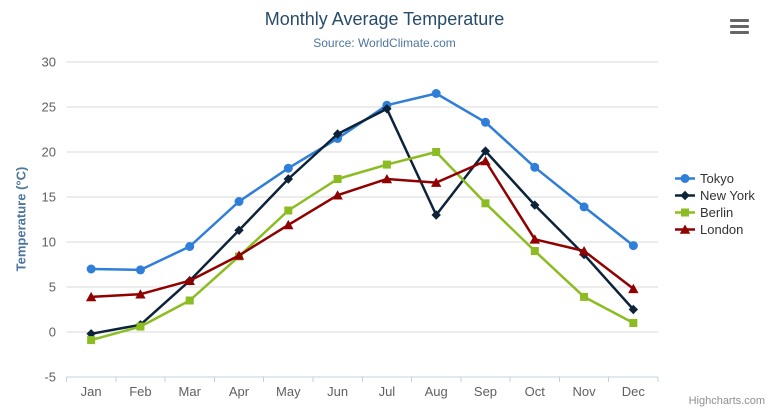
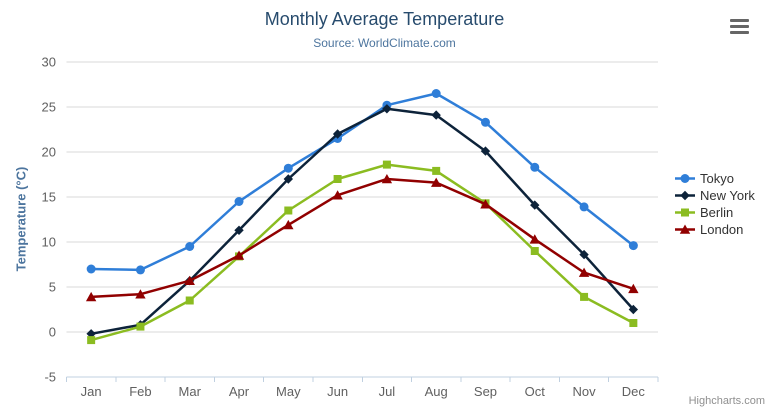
New York/Aug: 13 -> 24
Berlin/Aug: 20 -> 18
London/Sep: 19 -> 14
London/Nov: 9 -> 7
